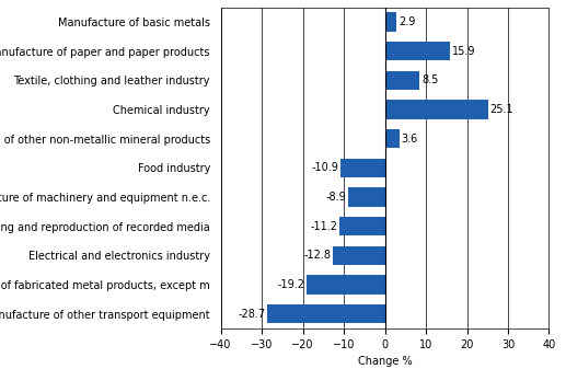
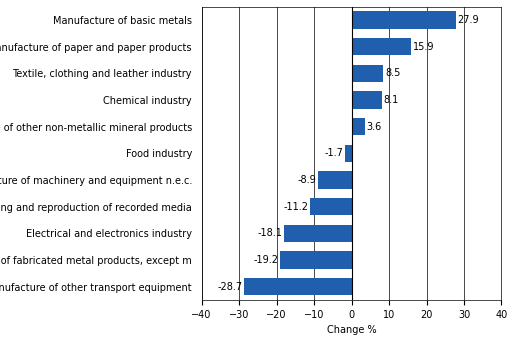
Manufacture of basic metals: 2.9 -> 27.9
Chemical industry: 25.1 -> 8.1
Food industry: -10.9 -> -1.7
Electrical and electronics industry: -12.8 -> -18.1
